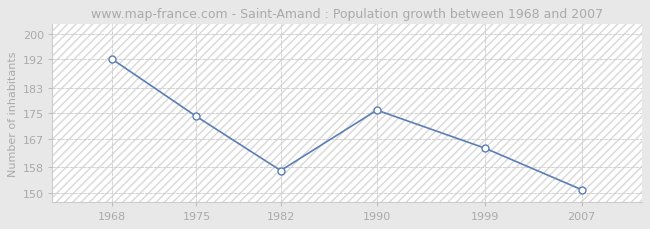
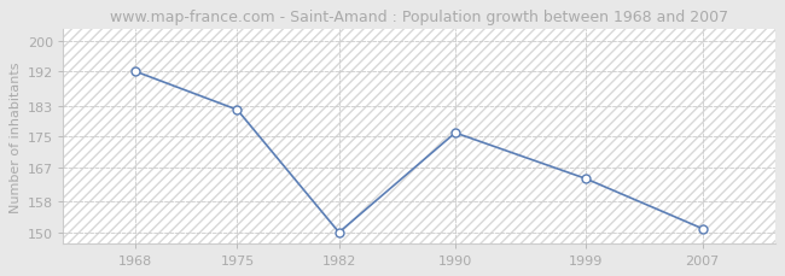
1975: 174 -> 182
1982: 157 -> 150
